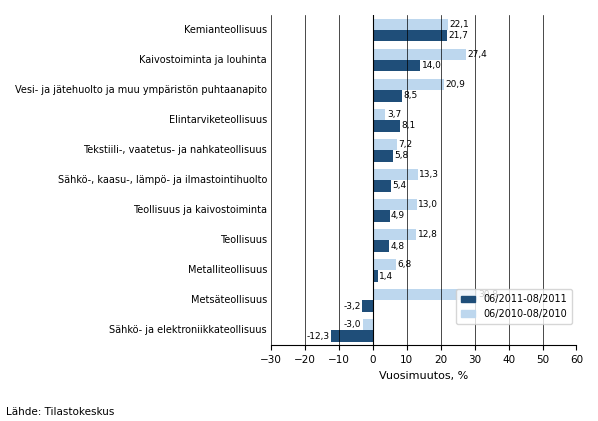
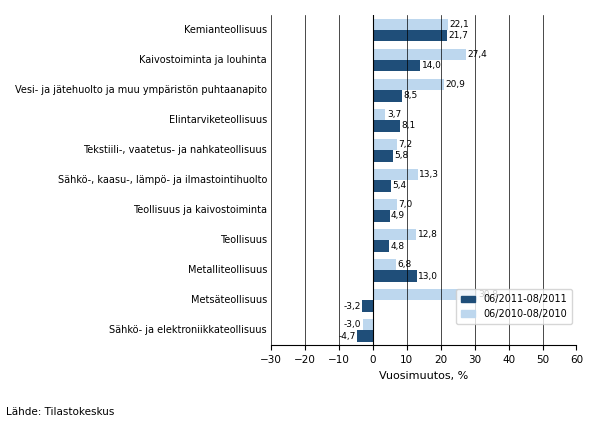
06/2010-08/2010/Teollisuus ja kaivostoiminta: 13,0 -> 7,0
06/2011-08/2011/Metalliteollisuus: 1,4 -> 13,0
06/2011-08/2011/Sähkö- ja elektroniikkateollisuus: -12,3 -> -4,7
